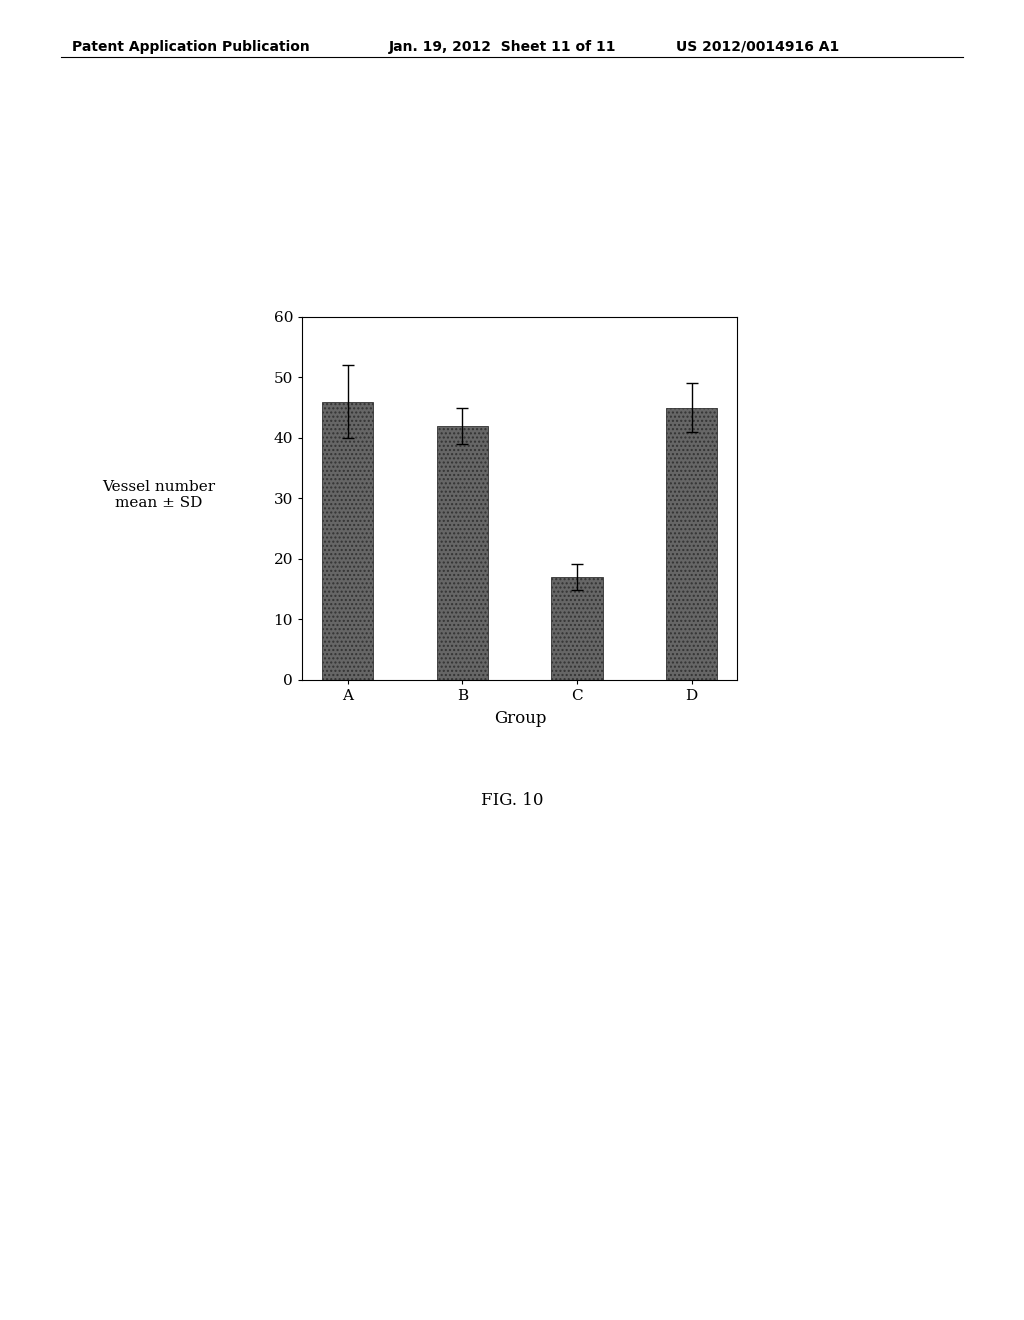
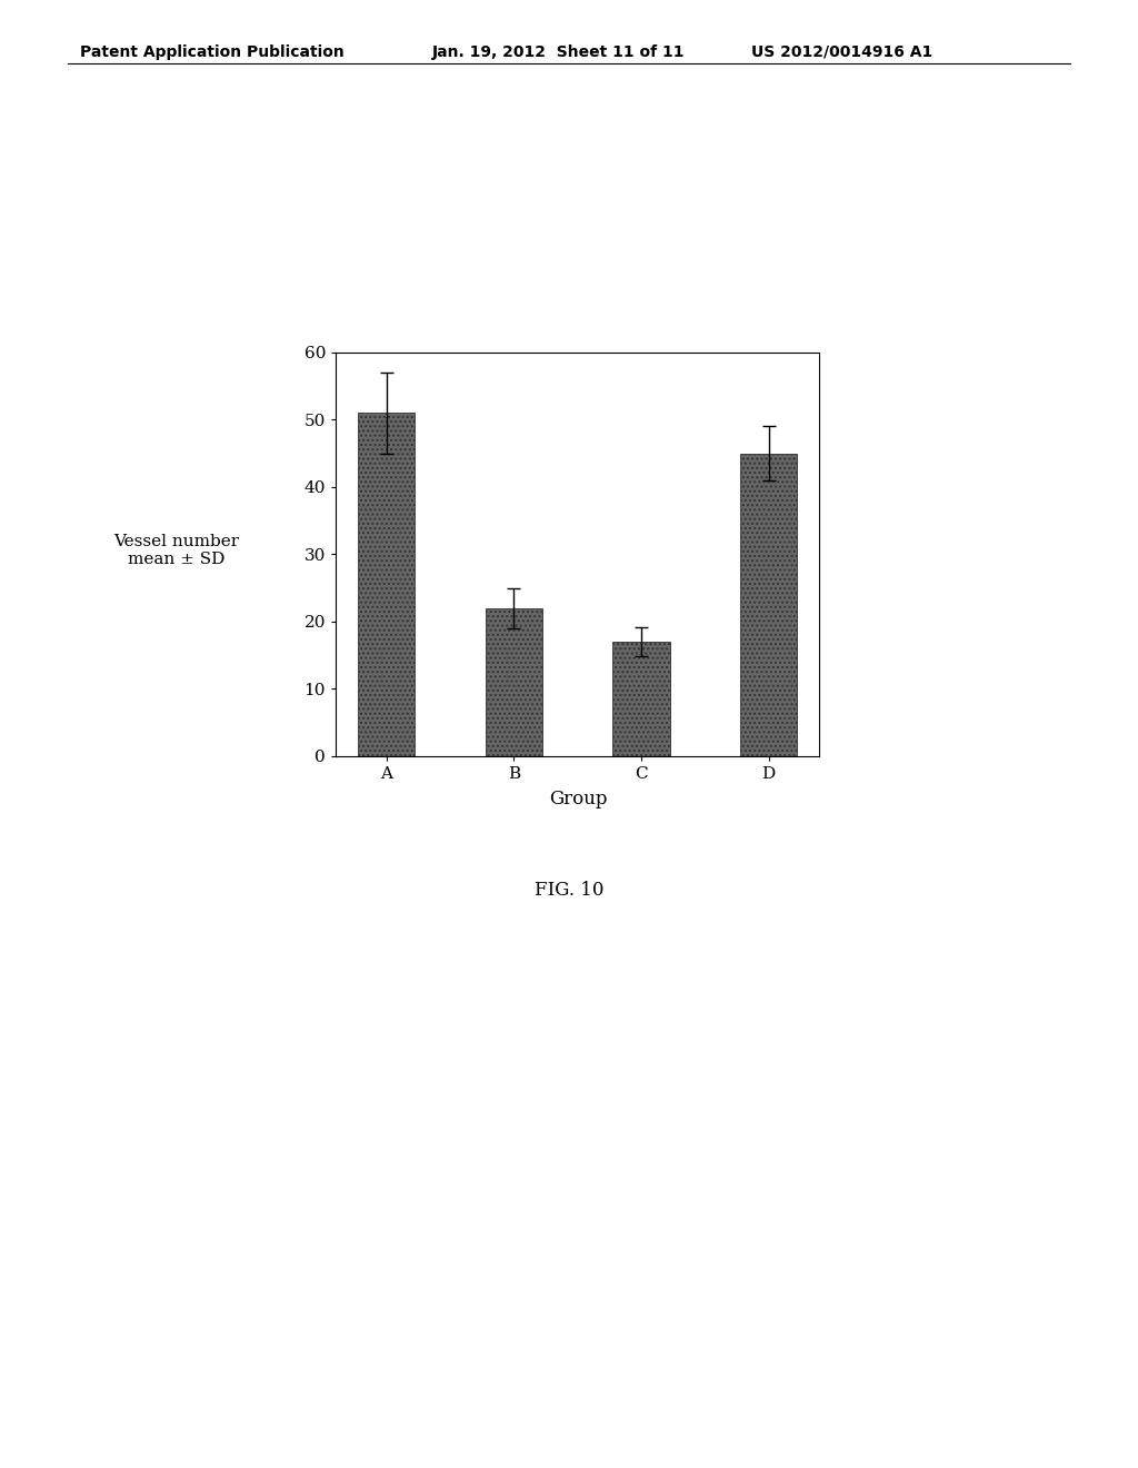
A: 46 -> 51
B: 42 -> 22
